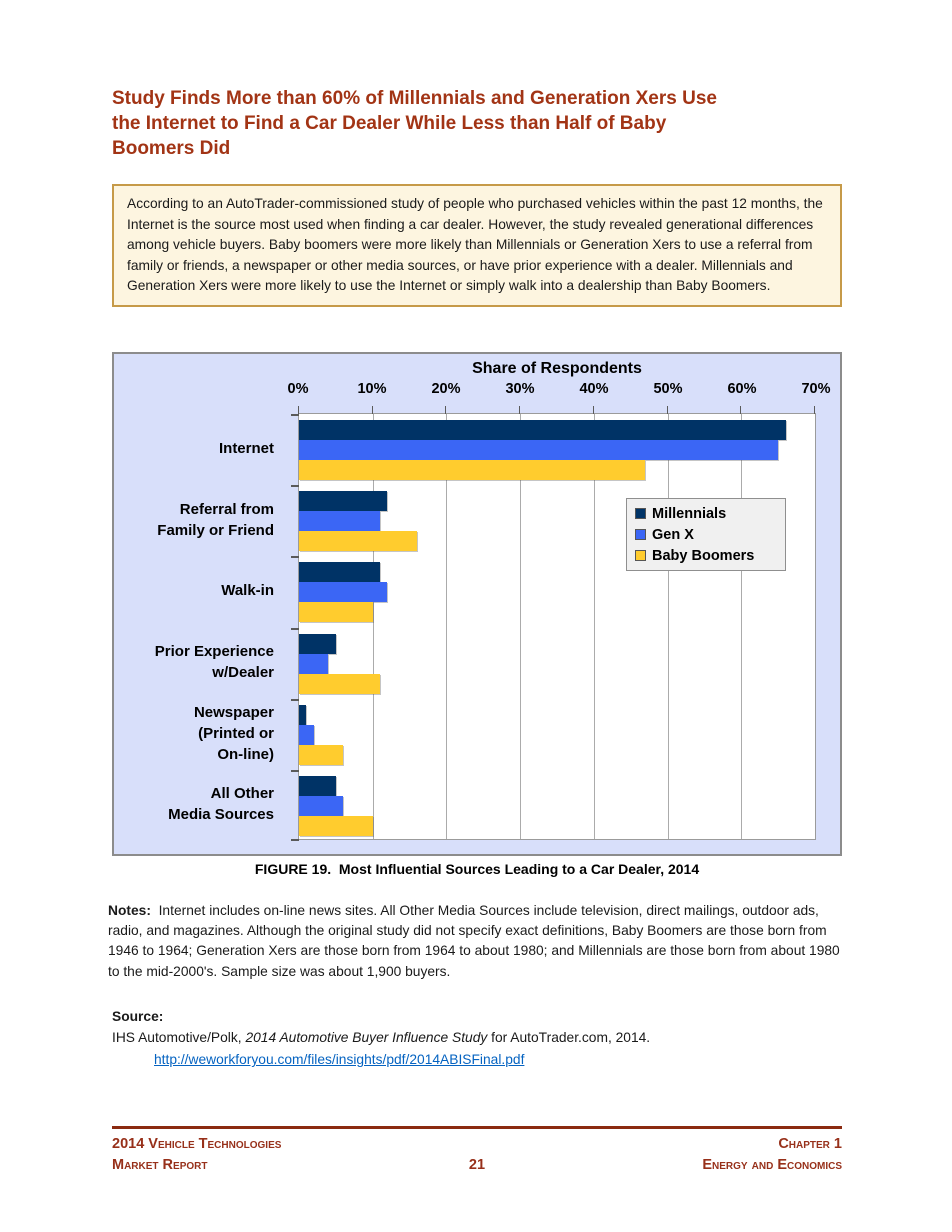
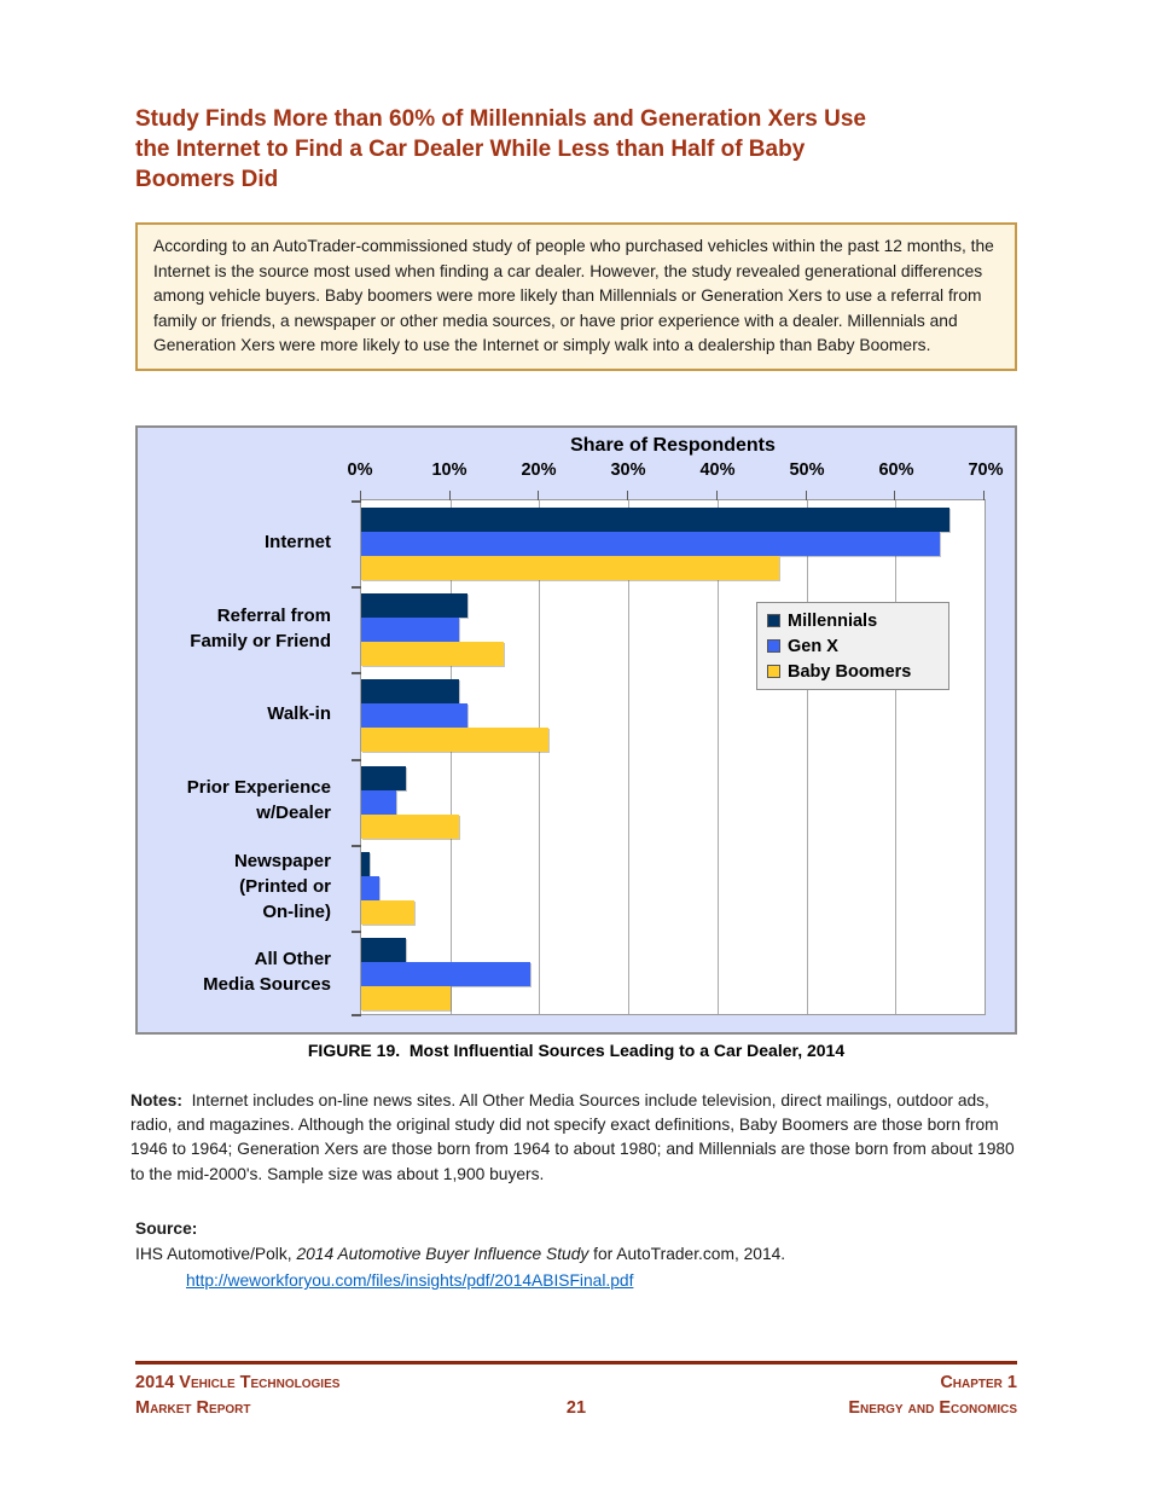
Baby Boomers/Walk-in: 10% -> 21%
Gen X/All Other Media Sources: 6% -> 19%
